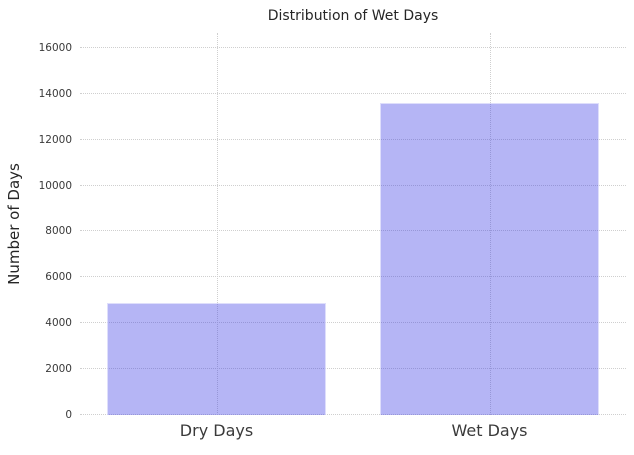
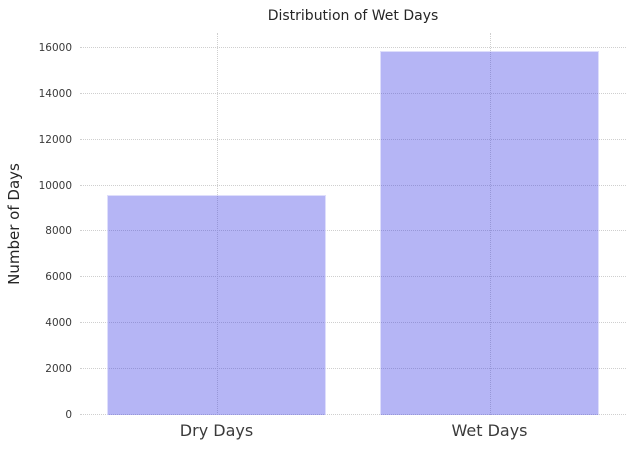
Dry Days: 4900 -> 9600
Wet Days: 13600 -> 15800
